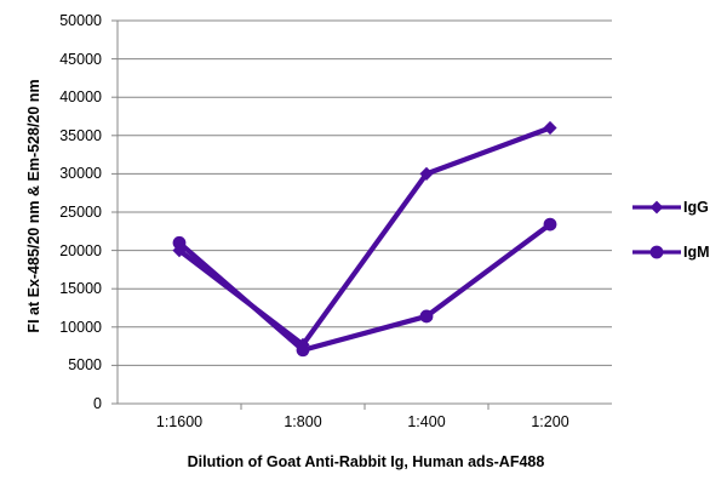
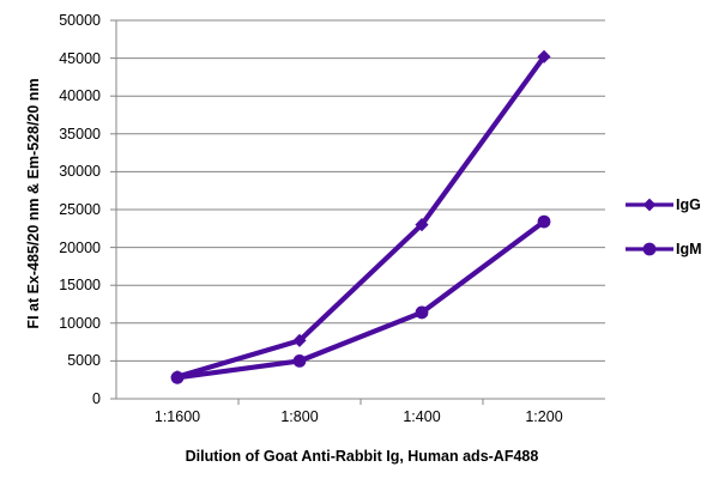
IgG/1:1600: 20000 -> 3000
IgM/1:1600: 21000 -> 3000
IgM/1:800: 7000 -> 5000
IgG/1:400: 30000 -> 23000
IgG/1:200: 36000 -> 45000
